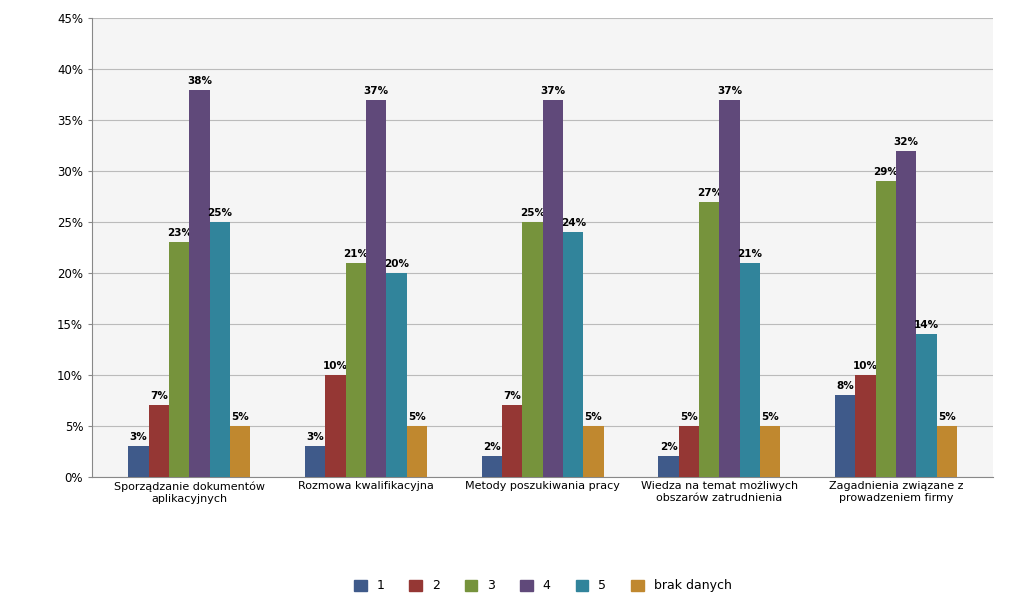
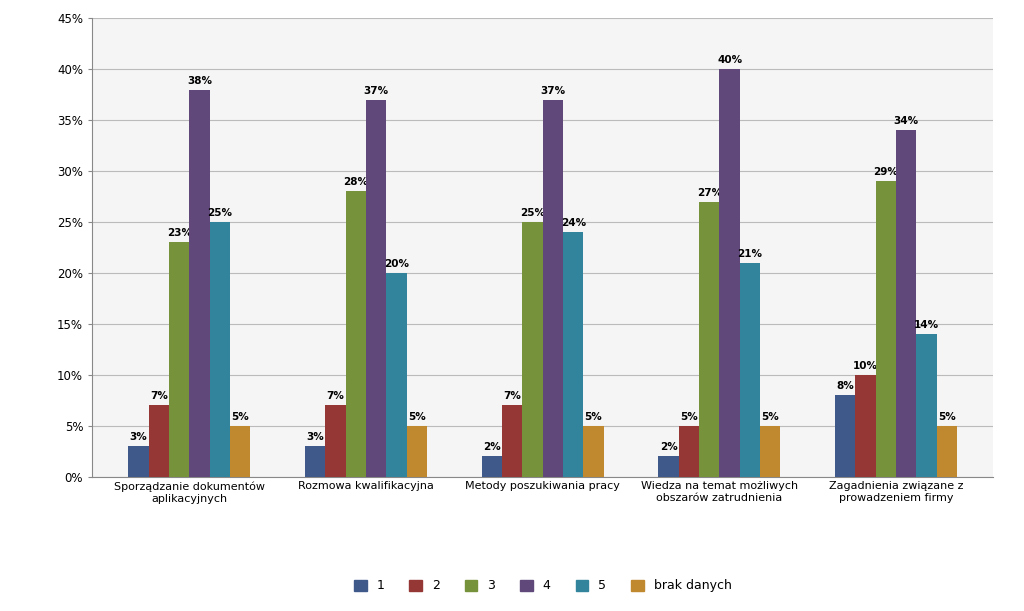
2/Rozmowa kwalifikacyjna: 10% -> 7%
3/Rozmowa kwalifikacyjna: 21% -> 28%
4/Wiedza na temat możliwych obszarów zatrudnienia: 37% -> 40%
4/Zagadnienia związane z prowadzeniem firmy: 32% -> 34%
